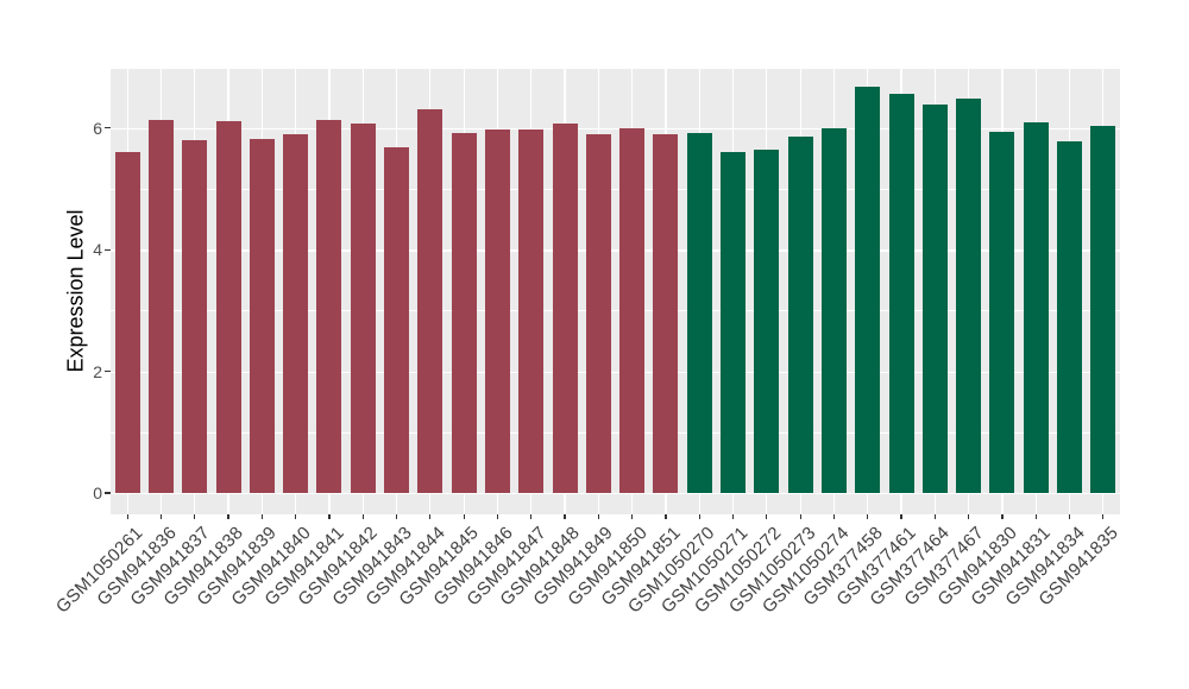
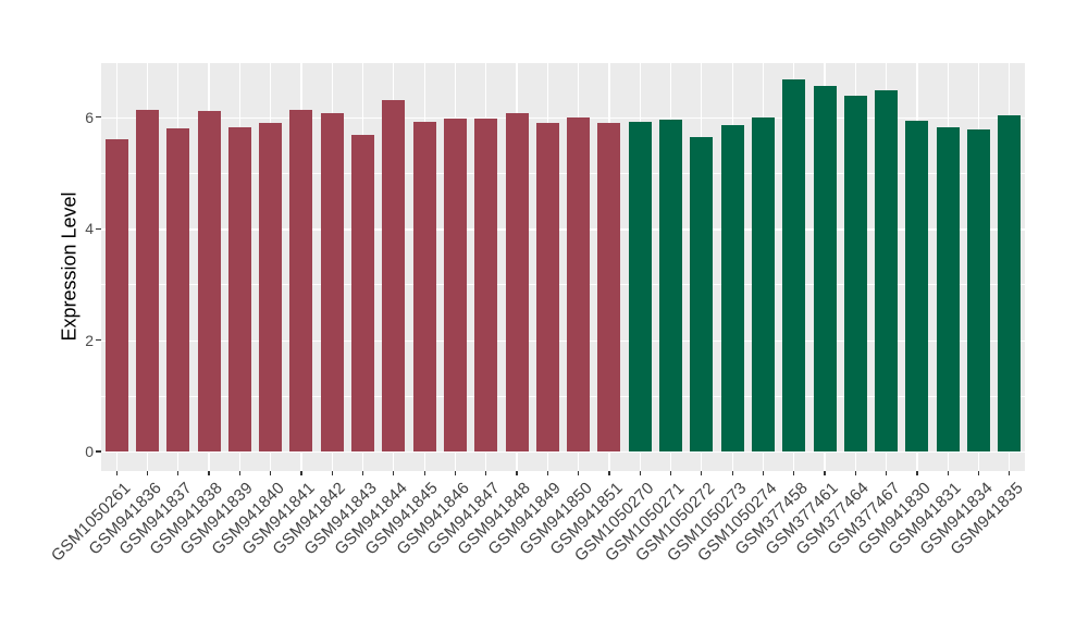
GSM1050271: 5.6 -> 6.0
GSM941831: 6.1 -> 5.8
